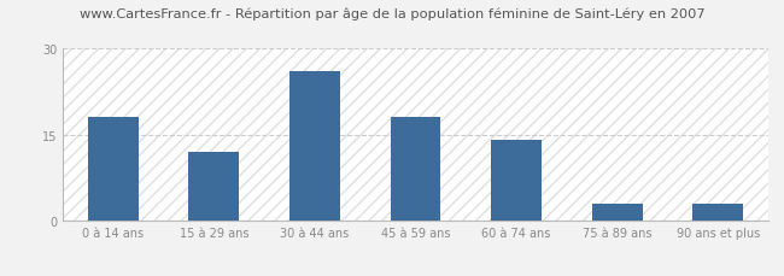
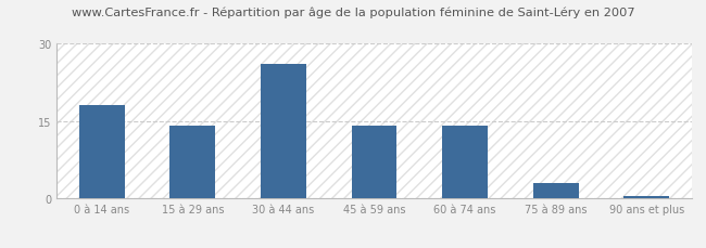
15 à 29 ans: 12.0 -> 14.0
45 à 59 ans: 18.0 -> 14.0
90 ans et plus: 3.0 -> 0.5
